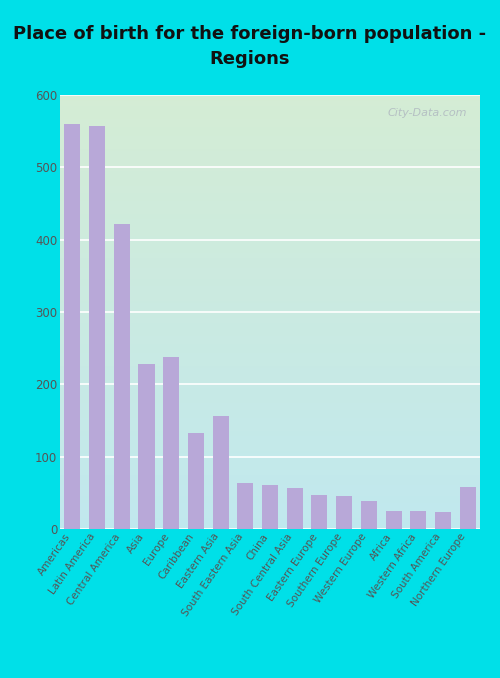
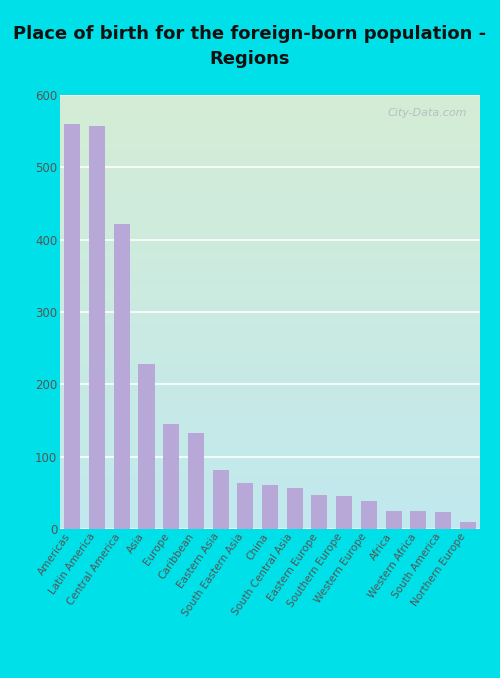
Europe: 238 -> 145
Eastern Asia: 156 -> 82
Northern Europe: 58 -> 9
